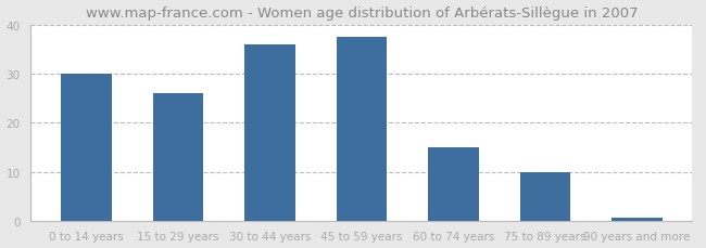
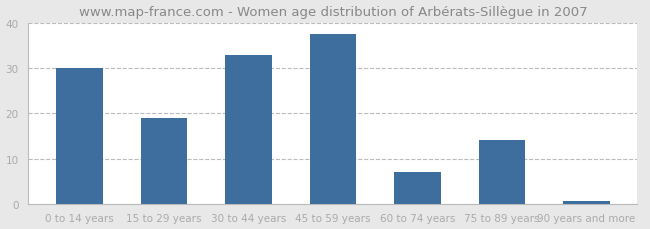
15 to 29 years: 26.0 -> 19.0
30 to 44 years: 36.0 -> 33.0
60 to 74 years: 15.0 -> 7.0
75 to 89 years: 10.0 -> 14.0
